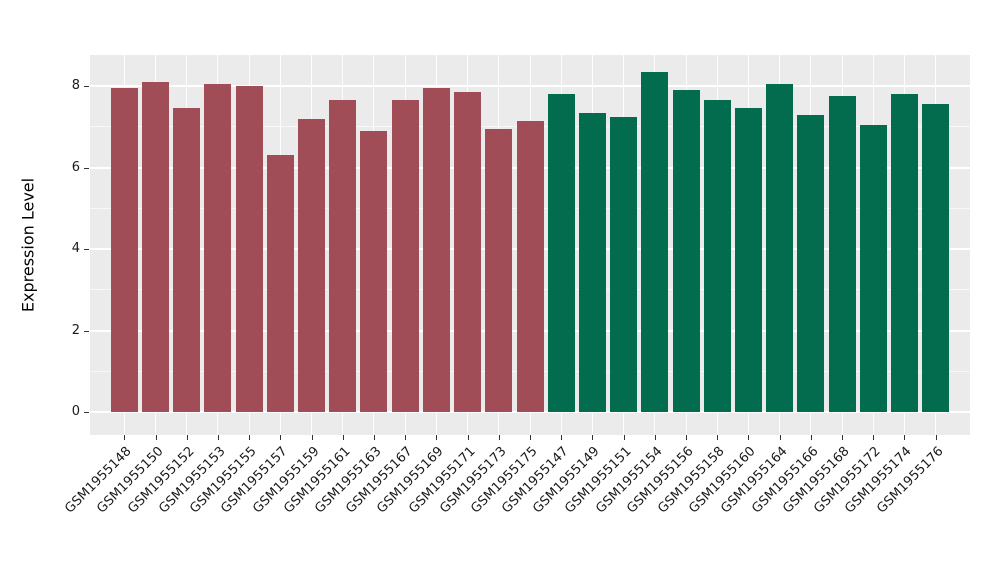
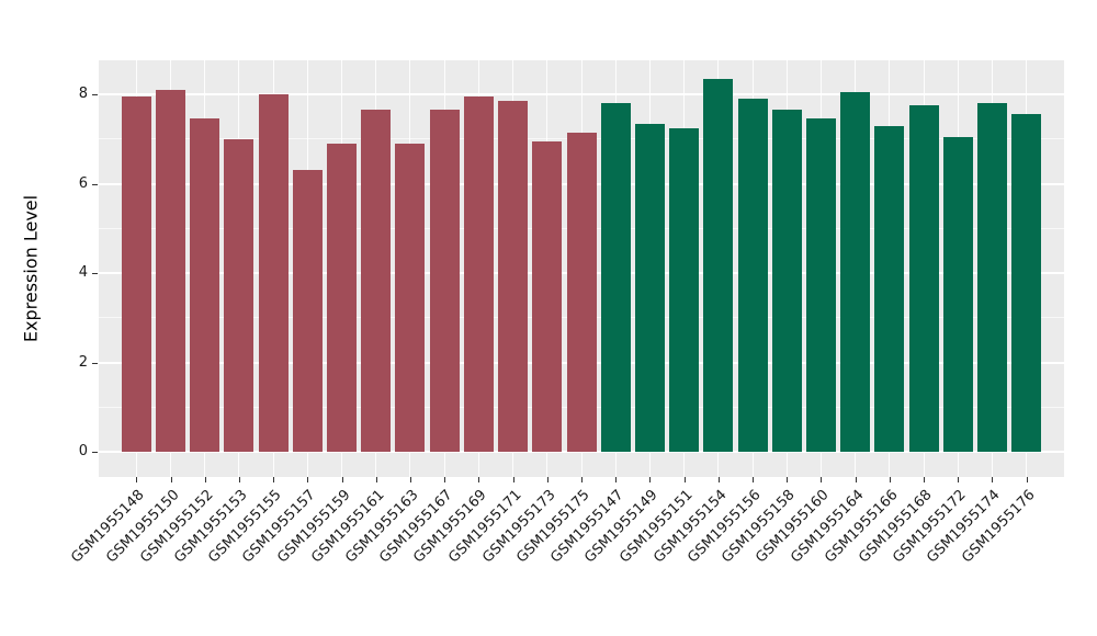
GSM1955153: 8.1 -> 7.0
GSM1955159: 7.2 -> 6.9
